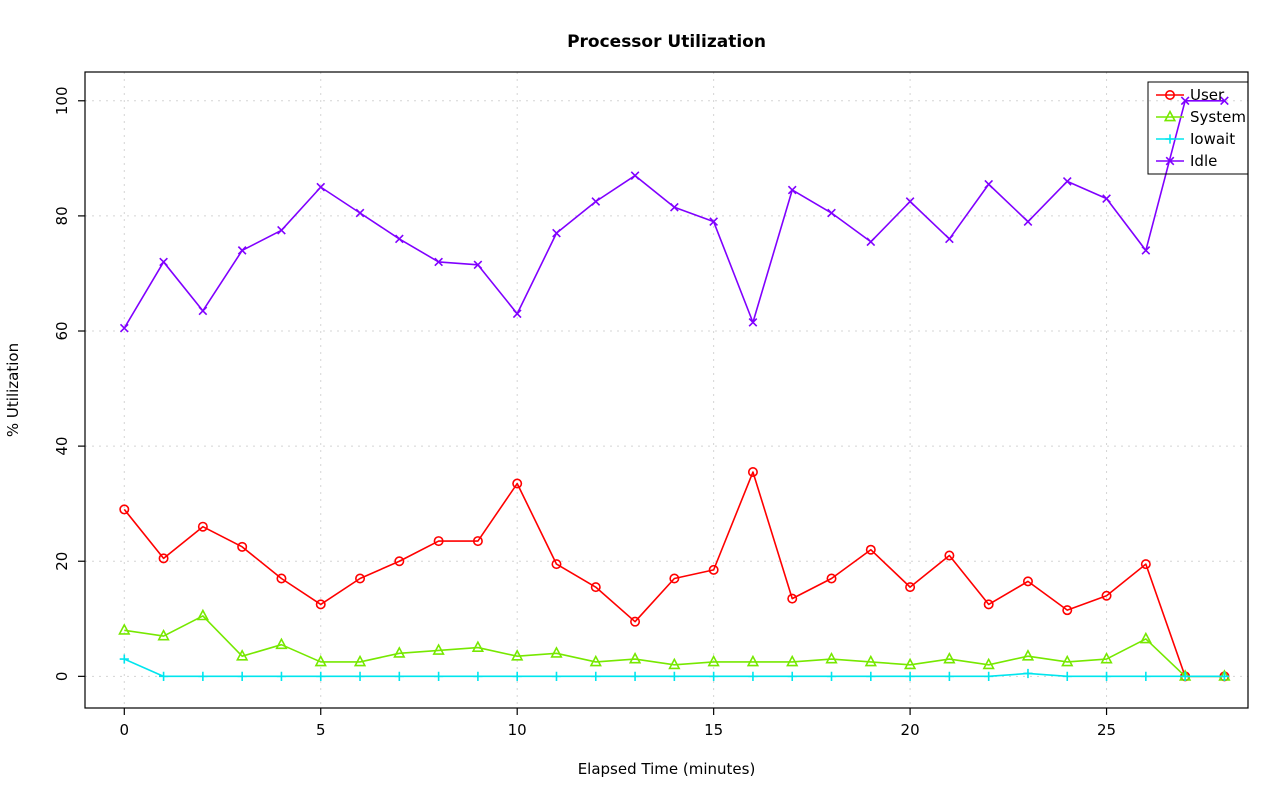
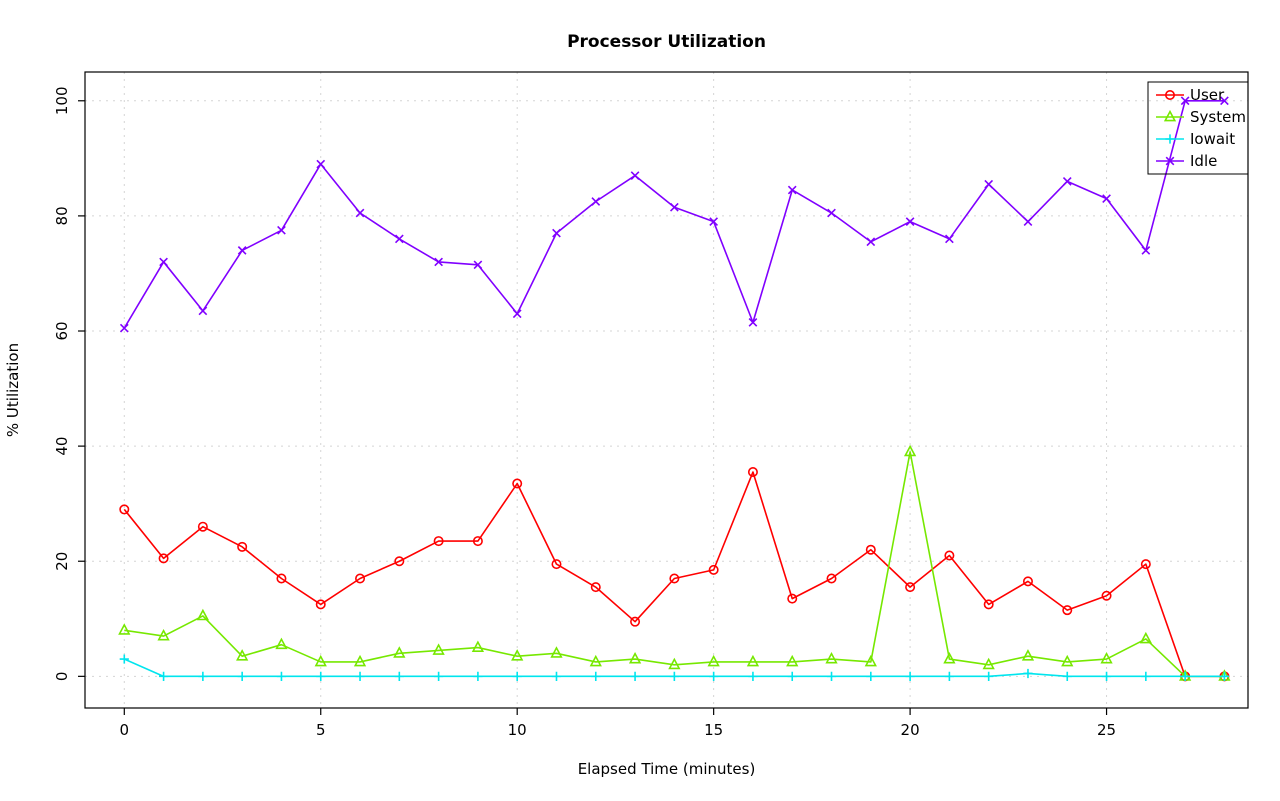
Idle/5: 85 -> 89
System/20: 2 -> 39
Idle/20: 82 -> 79
